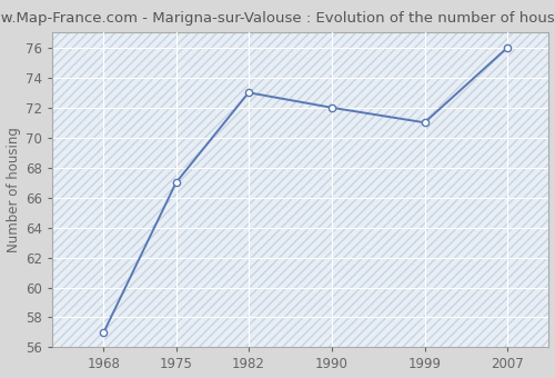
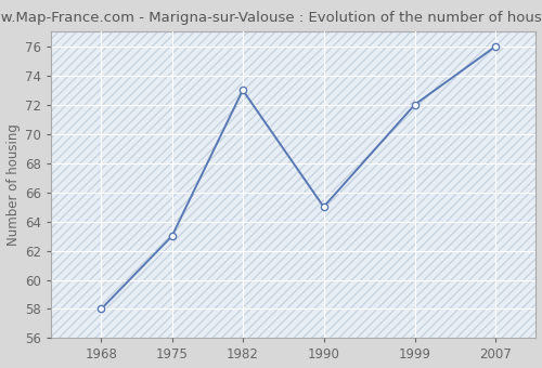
1968: 57 -> 58
1975: 67 -> 63
1990: 72 -> 65
1999: 71 -> 72
